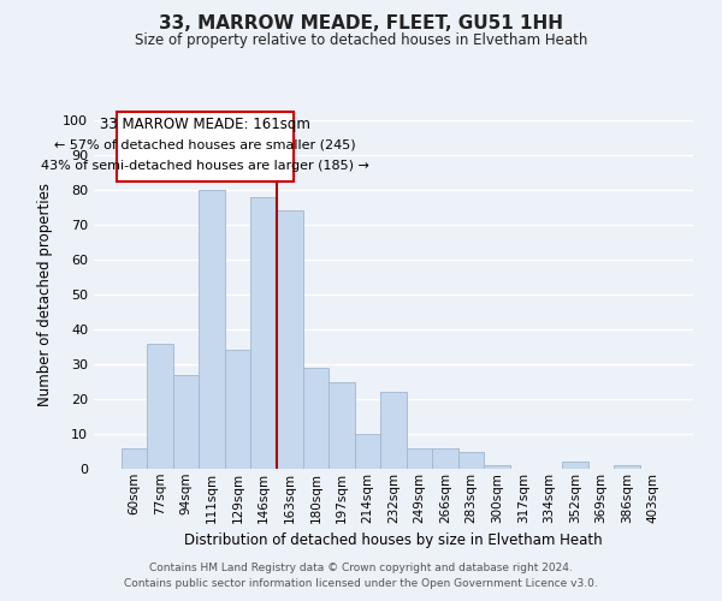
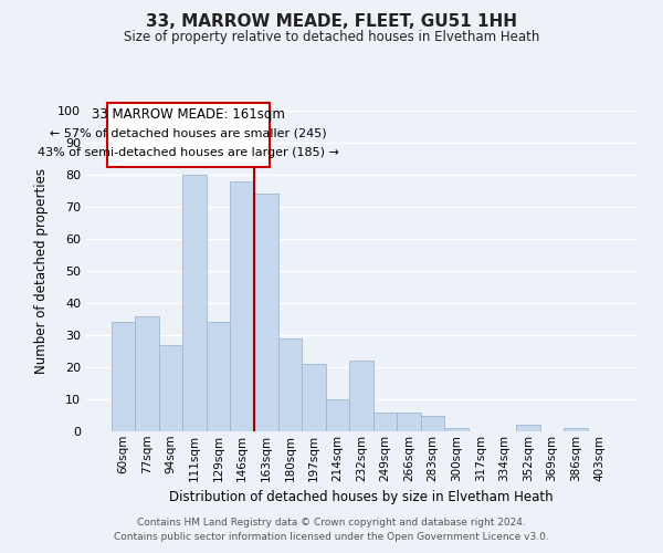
60sqm: 6 -> 34
197sqm: 25 -> 21
